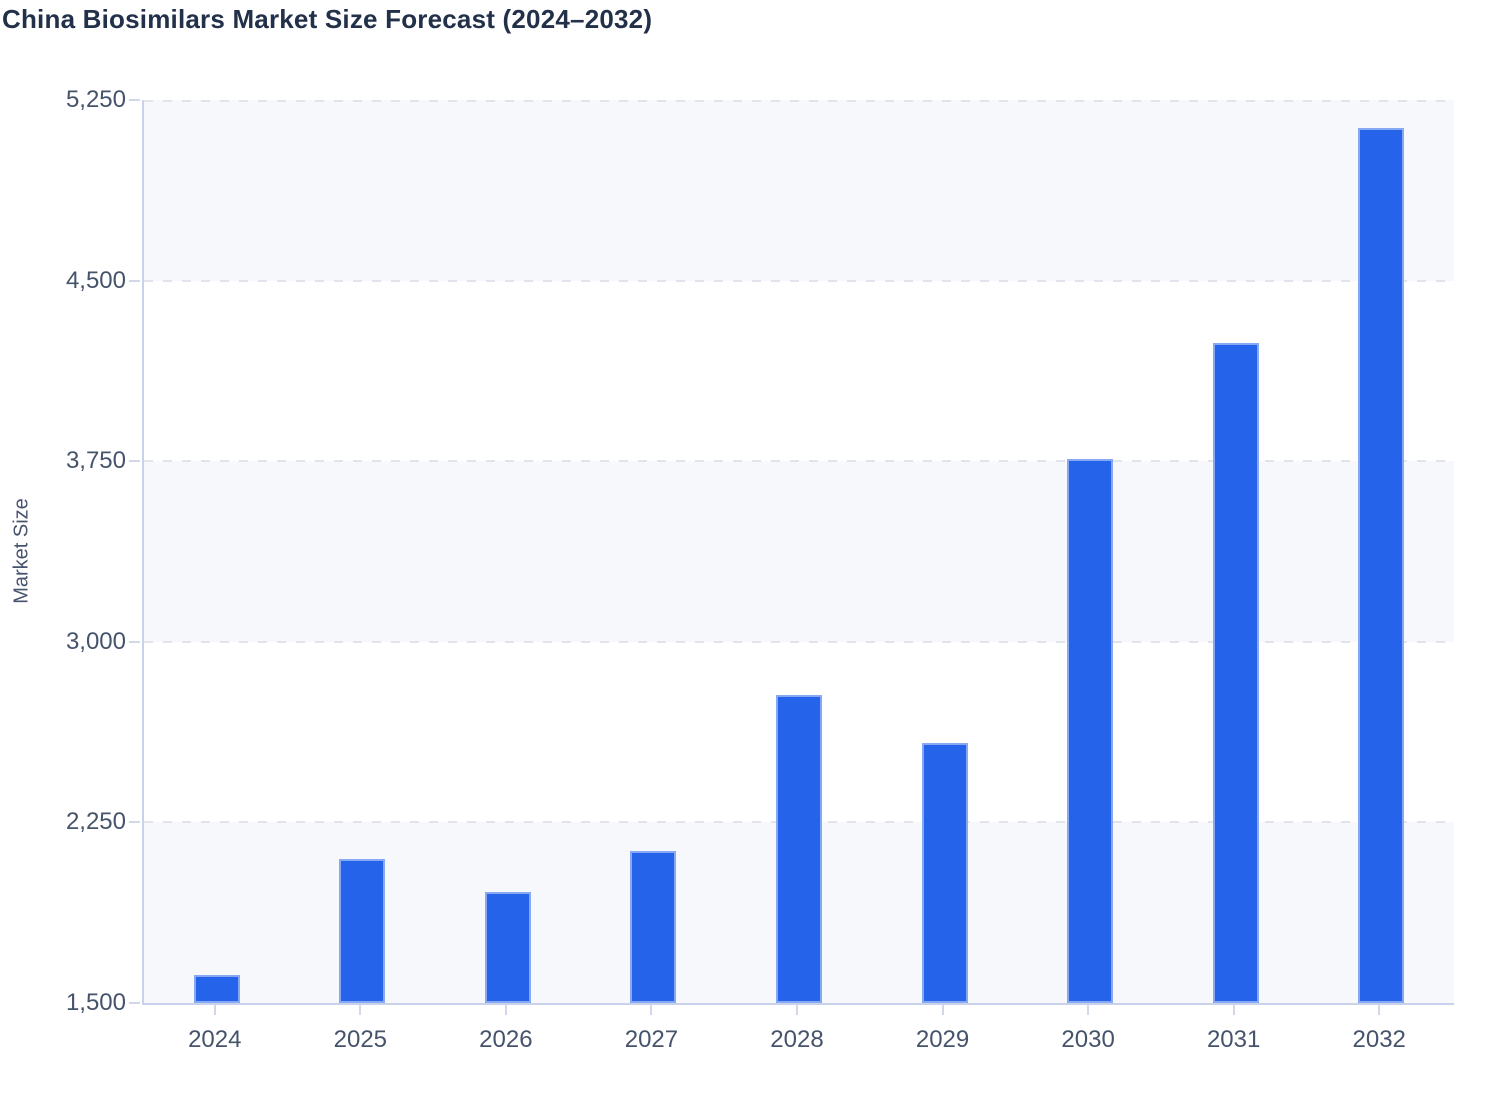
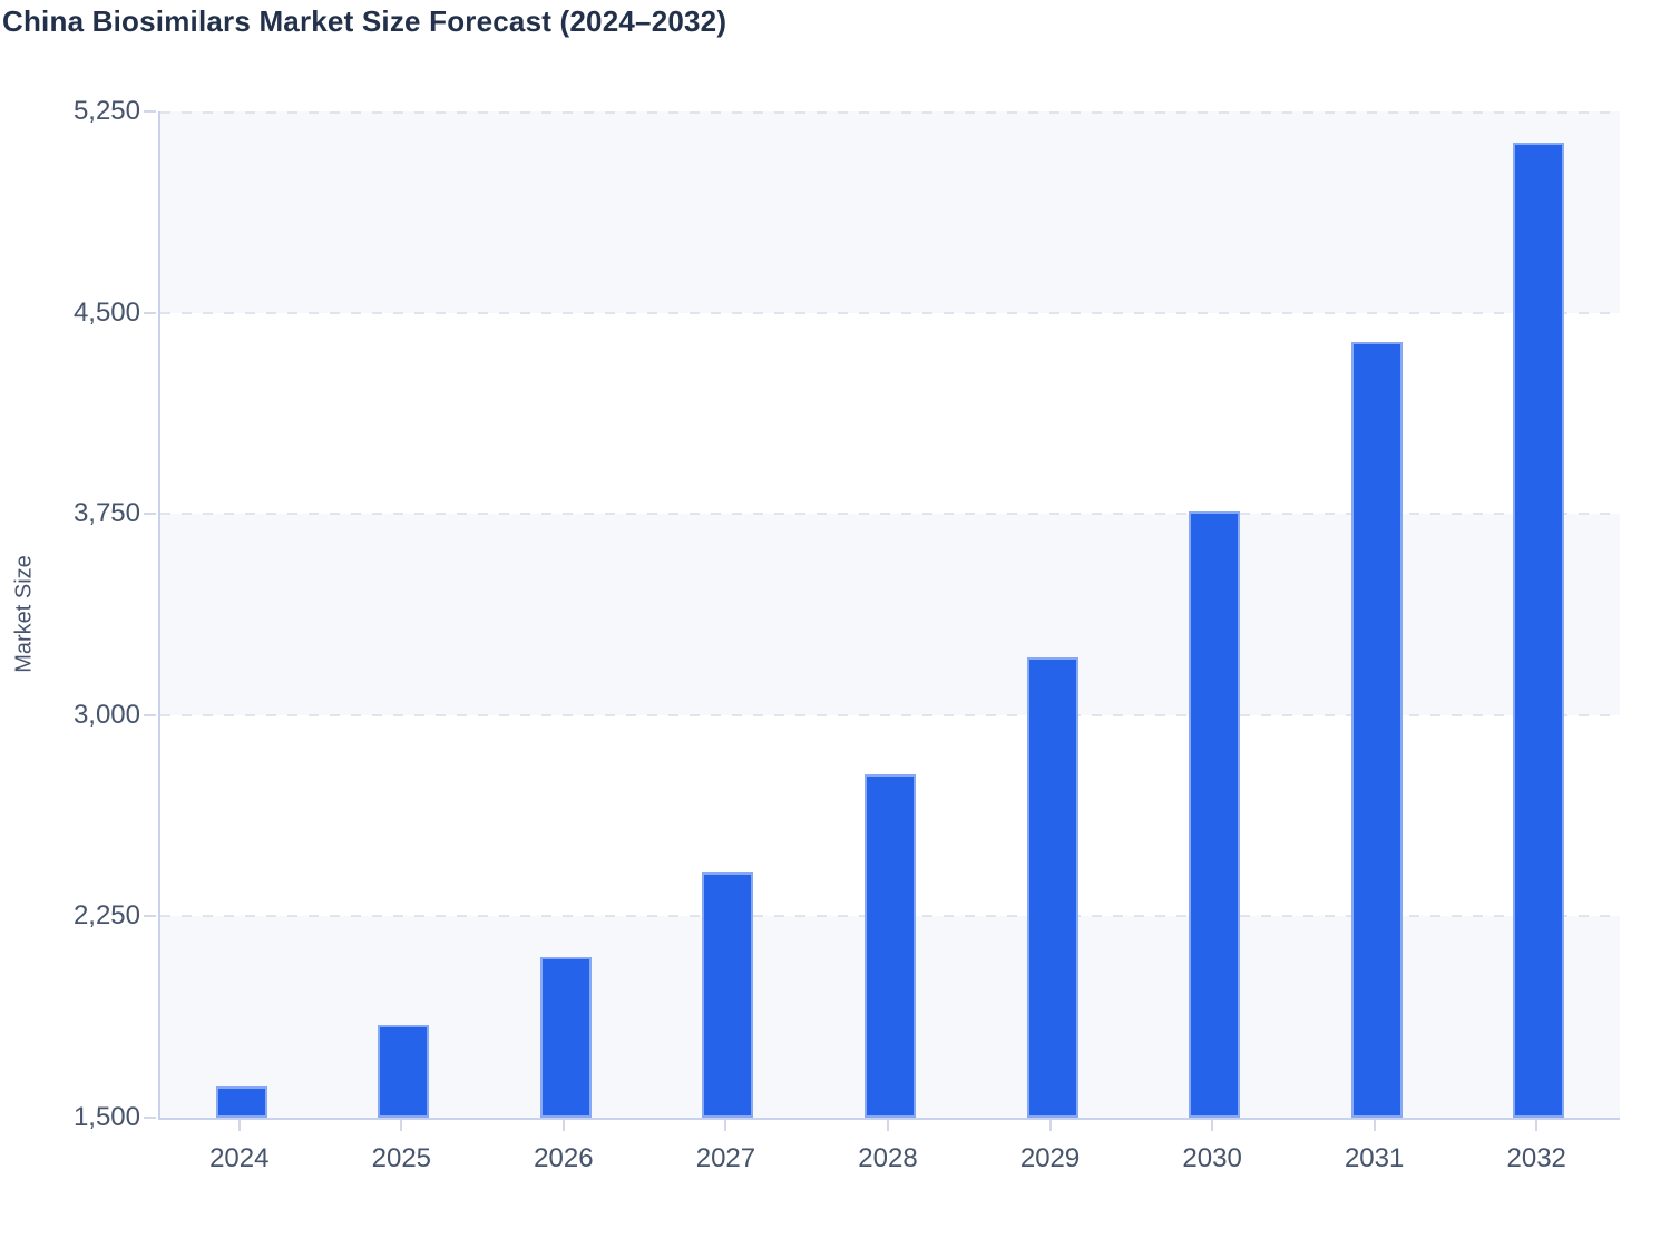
2025: 2100 -> 1840
2026: 1960 -> 2100
2027: 2130 -> 2410
2029: 2580 -> 3220
2031: 4240 -> 4390
